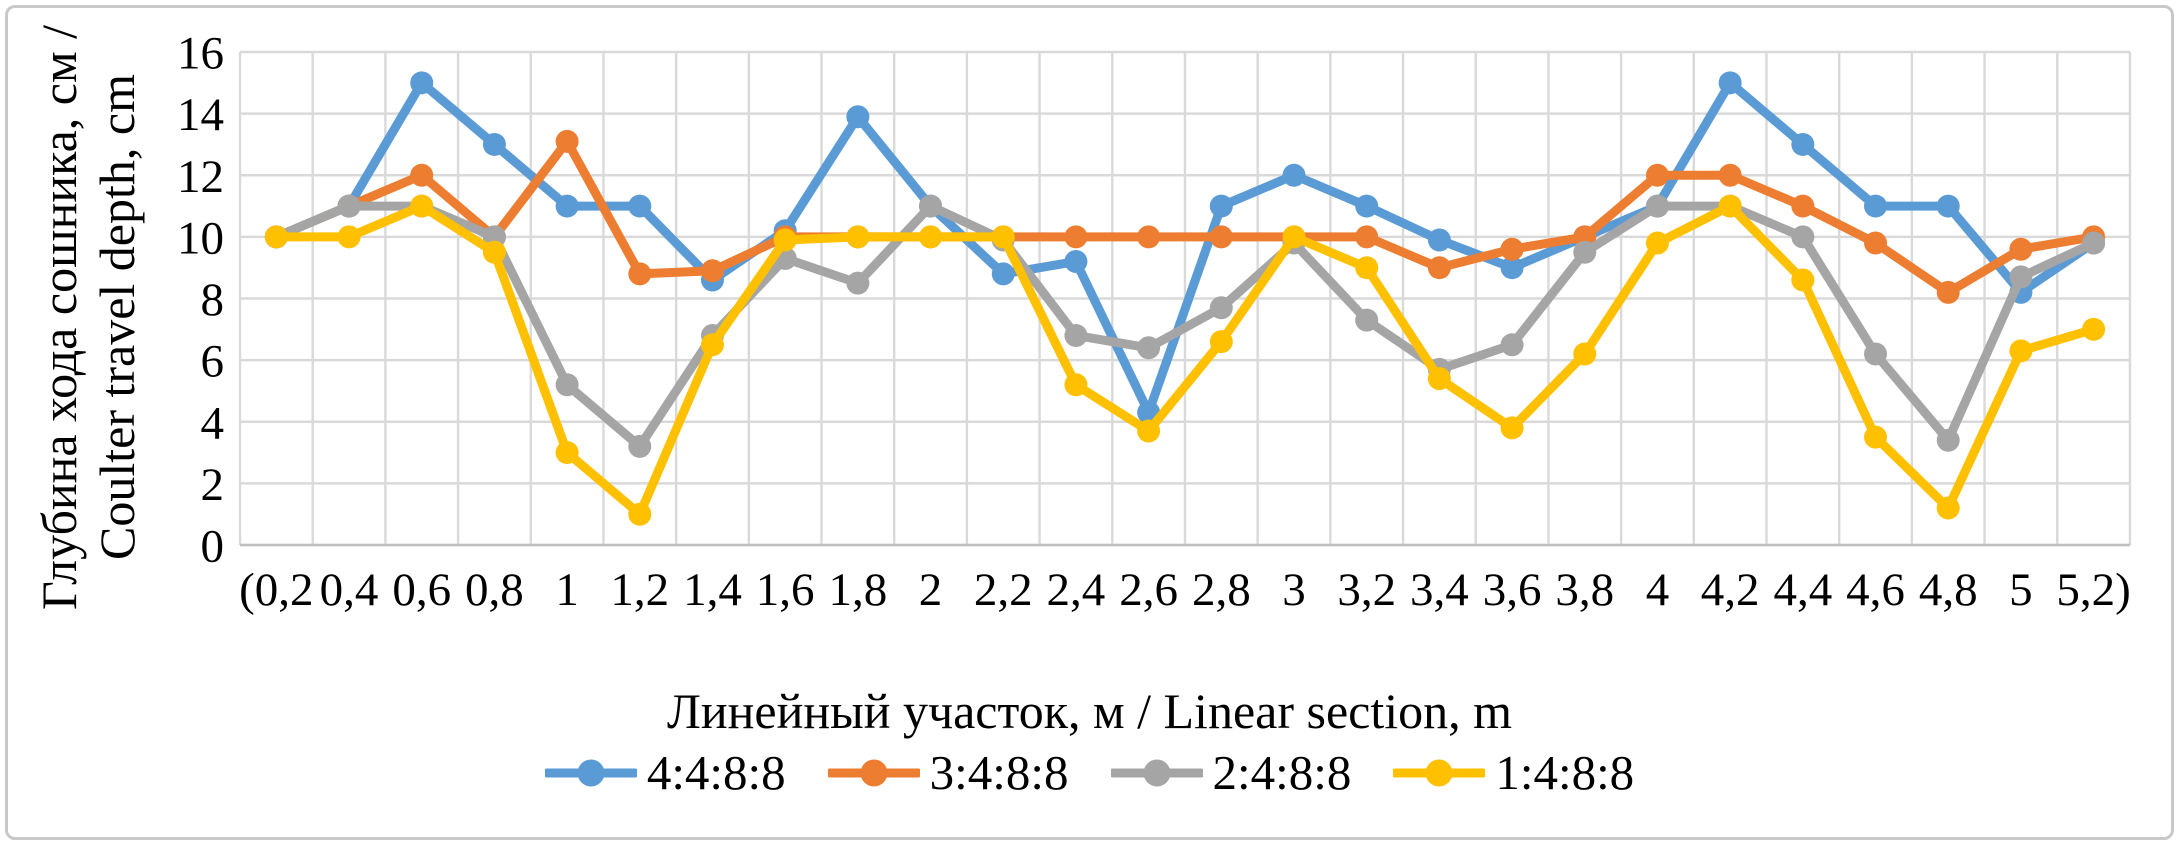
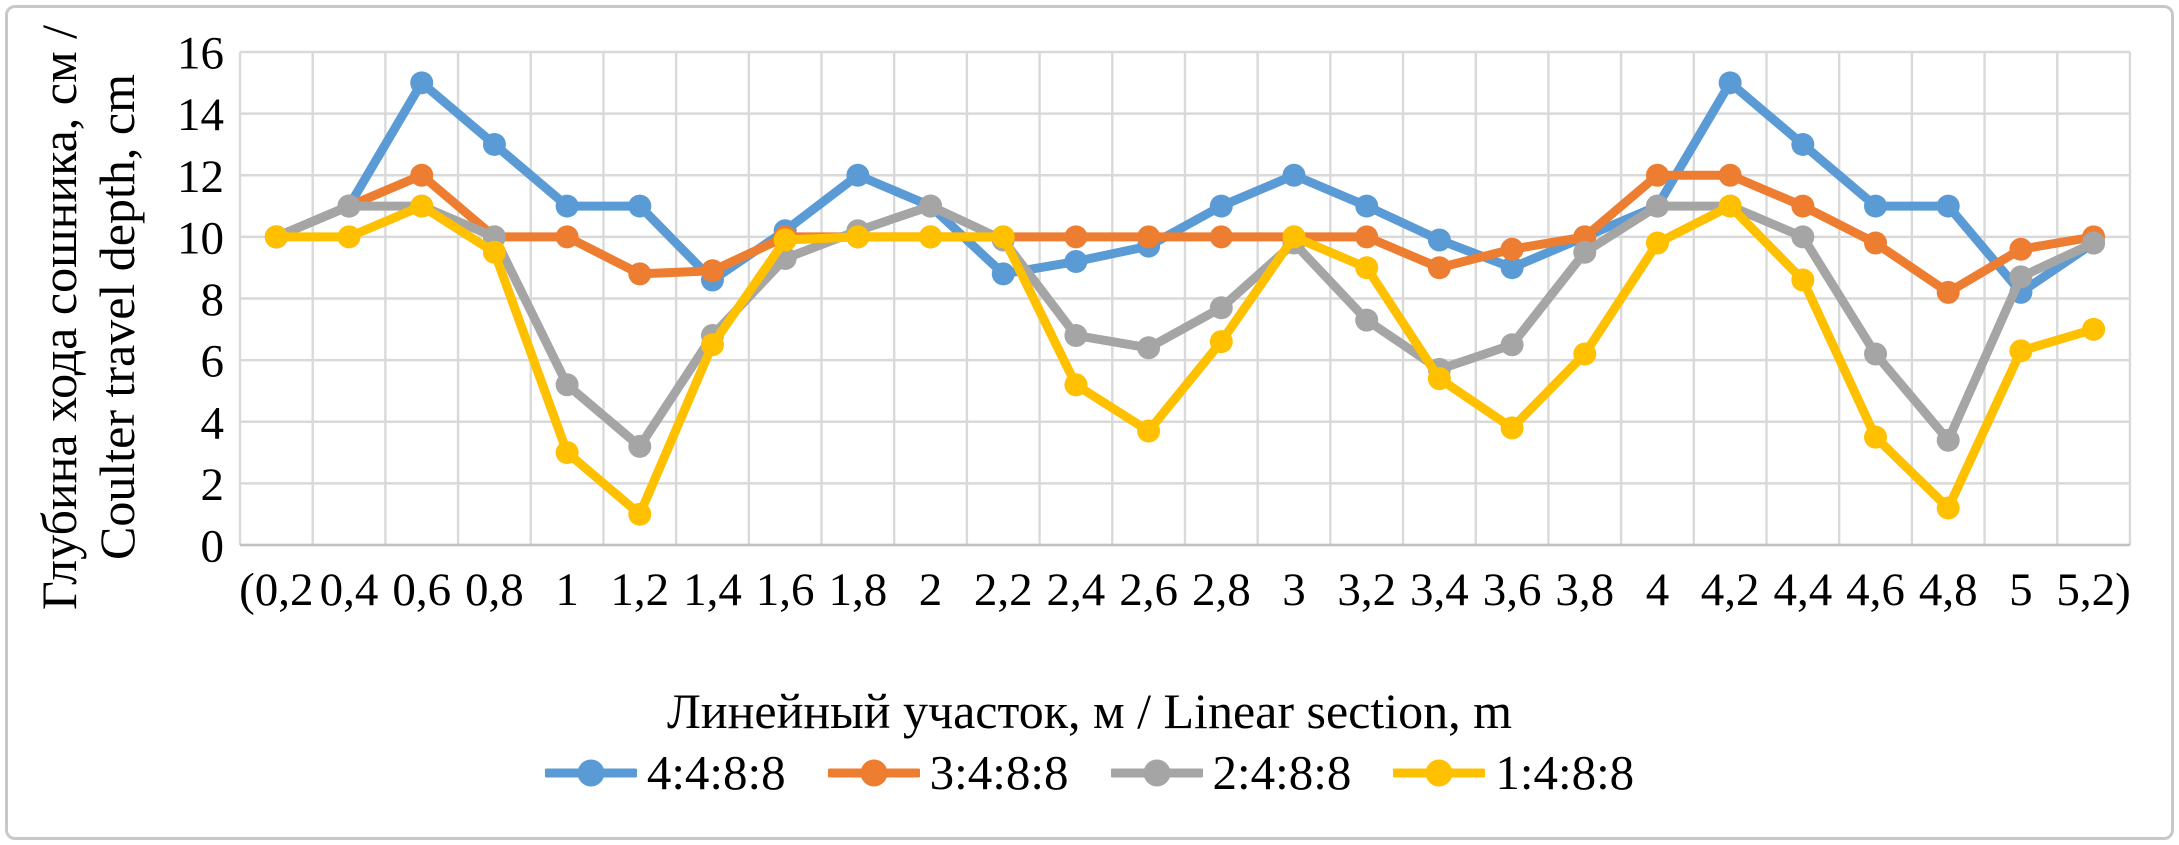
3:4:8:8/1: 13.1 -> 10.0
4:4:8:8/1,8: 13.9 -> 12.0
2:4:8:8/1,8: 8.5 -> 10.2
4:4:8:8/2,6: 4.3 -> 9.7
